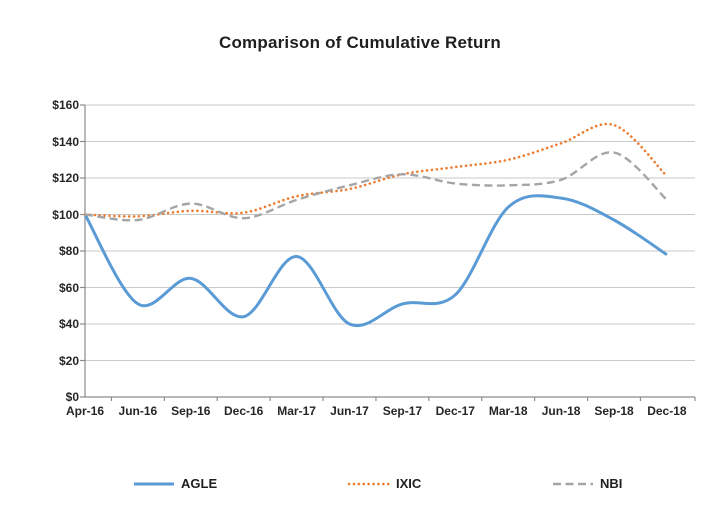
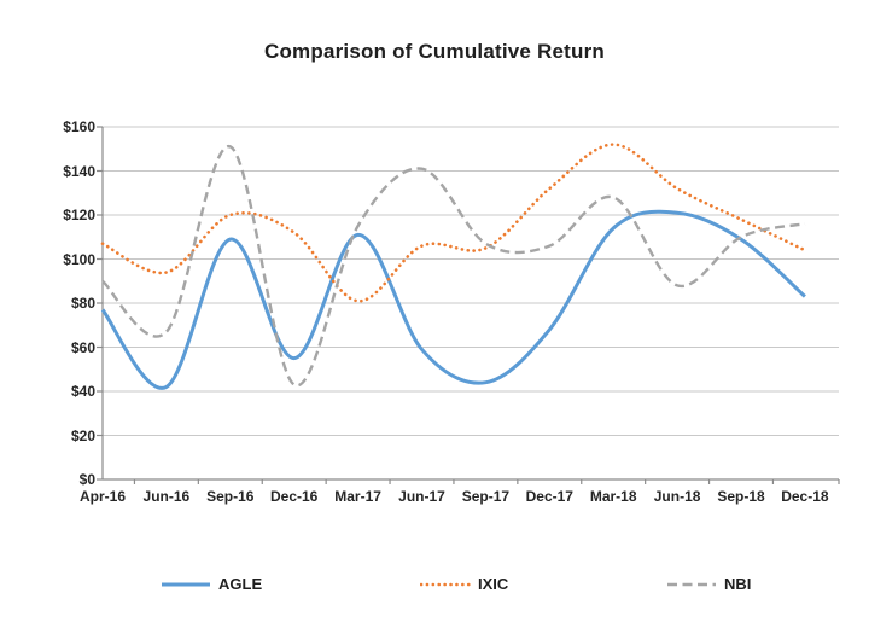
AGLE/Apr-16: $100 -> $77
IXIC/Apr-16: $100 -> $107
NBI/Apr-16: $100 -> $90
AGLE/Jun-16: $51 -> $42
IXIC/Jun-16: $99 -> $94
NBI/Jun-16: $97 -> $67
AGLE/Sep-16: $65 -> $109
IXIC/Sep-16: $102 -> $120
NBI/Sep-16: $106 -> $151
AGLE/Dec-16: $44 -> $55
IXIC/Dec-16: $101 -> $112
NBI/Dec-16: $98 -> $43
AGLE/Mar-17: $77 -> $111
IXIC/Mar-17: $110 -> $81
NBI/Mar-17: $108 -> $115
AGLE/Jun-17: $40 -> $59
IXIC/Jun-17: $114 -> $106
NBI/Jun-17: $116 -> $141
AGLE/Sep-17: $51 -> $44
IXIC/Sep-17: $122 -> $105
NBI/Sep-17: $122 -> $107
AGLE/Dec-17: $56 -> $68
IXIC/Dec-17: $126 -> $132
NBI/Dec-17: $117 -> $106
AGLE/Mar-18: $104 -> $114
IXIC/Mar-18: $130 -> $152
NBI/Mar-18: $116 -> $128
AGLE/Jun-18: $109 -> $121
IXIC/Jun-18: $139 -> $132
NBI/Jun-18: $119 -> $88
AGLE/Sep-18: $97 -> $109
IXIC/Sep-18: $149 -> $118
NBI/Sep-18: $134 -> $110
AGLE/Dec-18: $78 -> $83
IXIC/Dec-18: $121 -> $104
NBI/Dec-18: $108 -> $116
